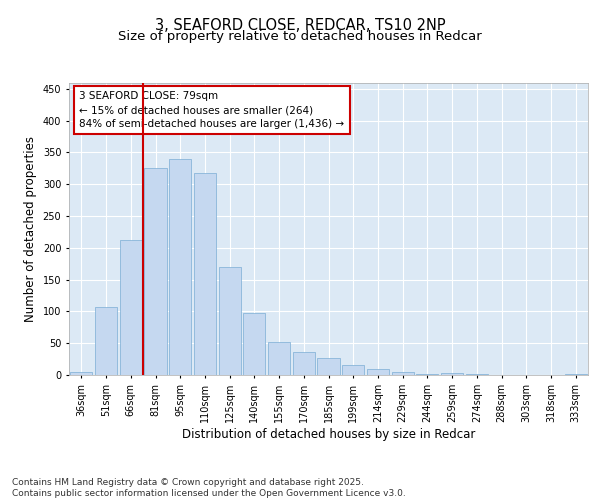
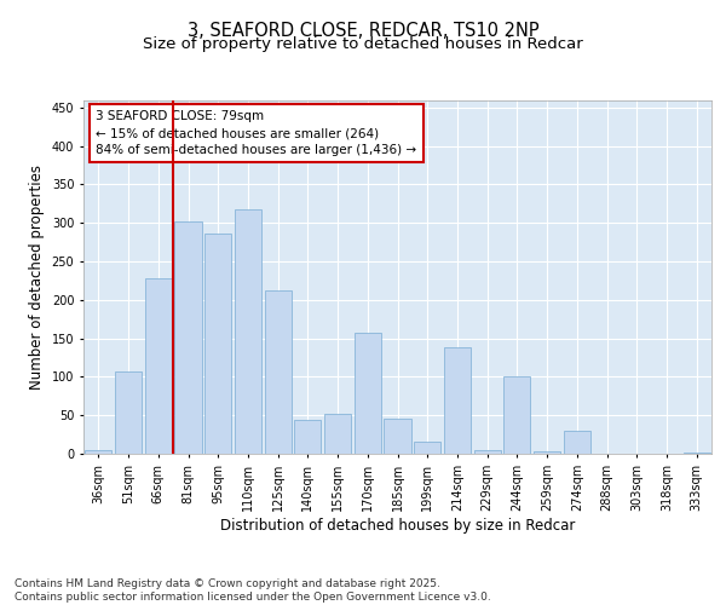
66sqm: 213 -> 228
81sqm: 325 -> 302
95sqm: 340 -> 286
125sqm: 170 -> 212
140sqm: 98 -> 44
170sqm: 36 -> 158
185sqm: 27 -> 46
214sqm: 9 -> 138
244sqm: 1 -> 100
274sqm: 1 -> 30
